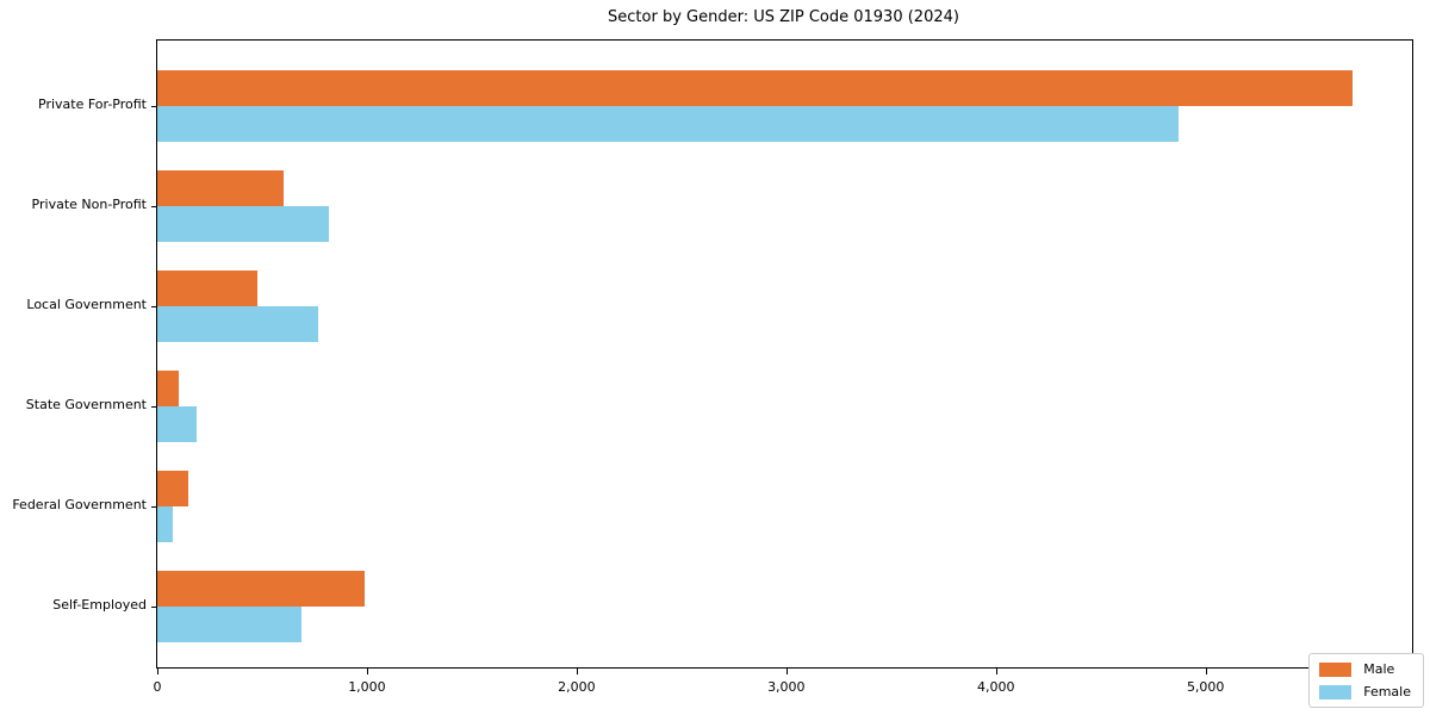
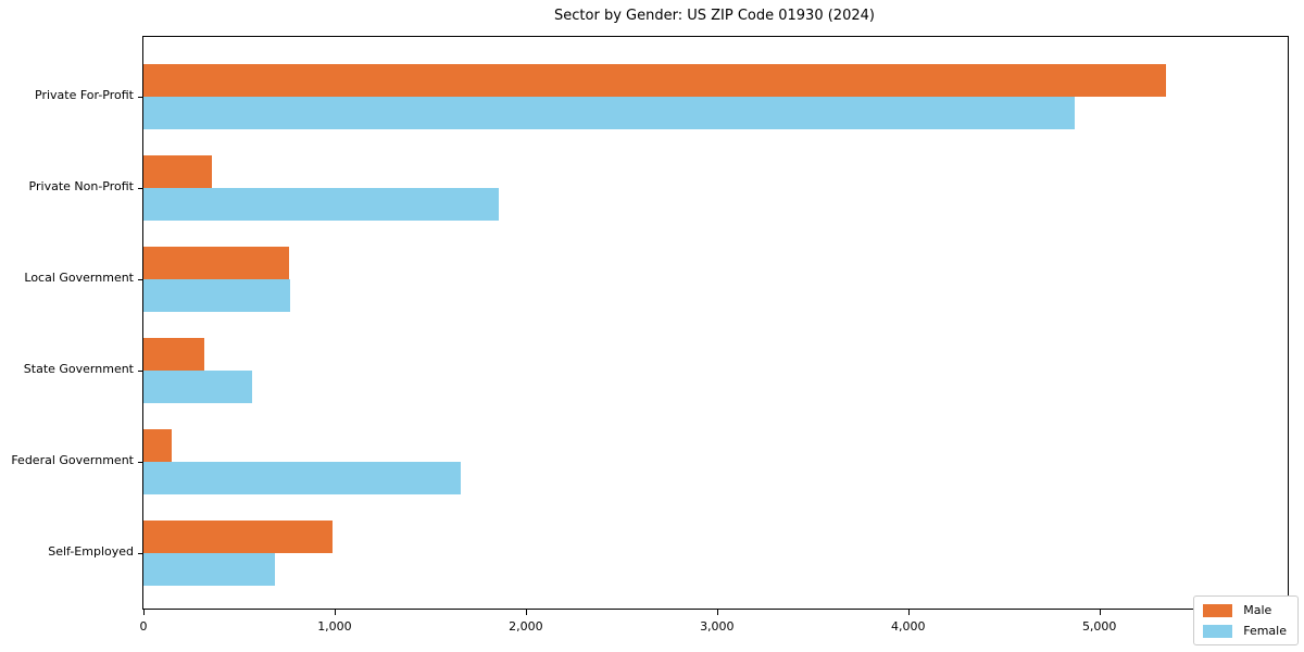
Male/Private For-Profit: 5700 -> 5350
Male/Private Non-Profit: 600 -> 360
Female/Private Non-Profit: 820 -> 1860
Male/Local Government: 480 -> 760
Male/State Government: 100 -> 320
Female/State Government: 190 -> 570
Female/Federal Government: 80 -> 1660
